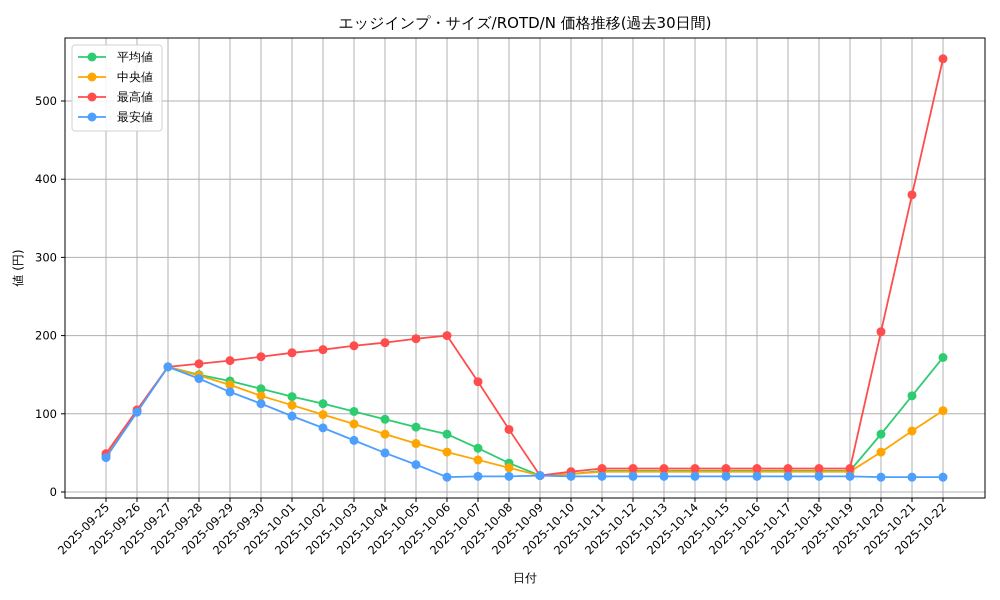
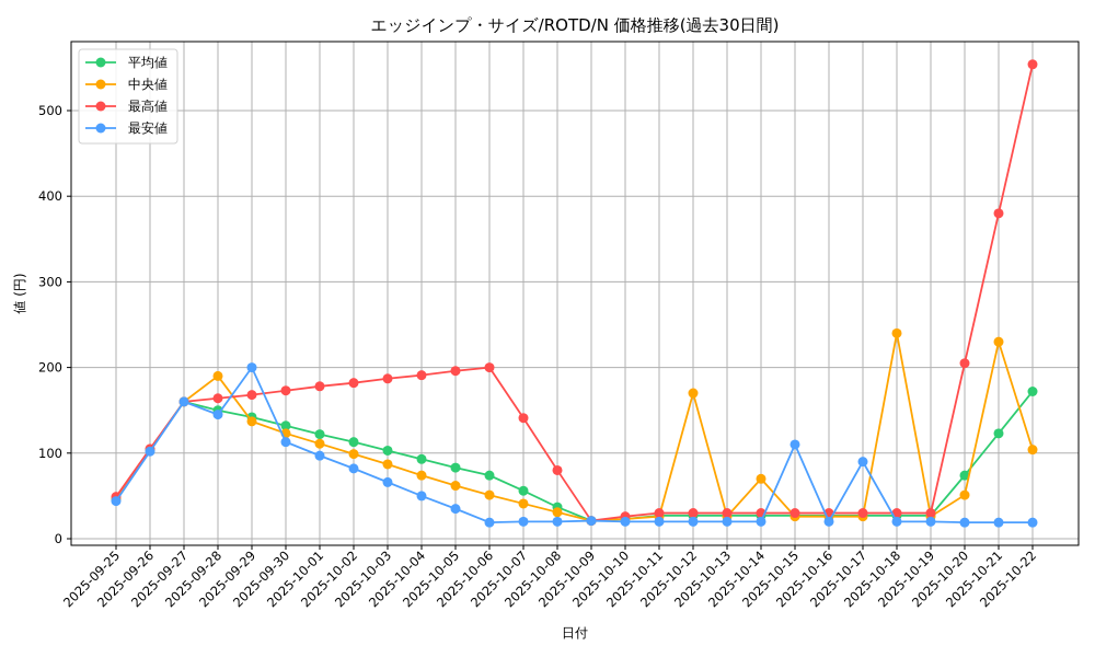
中央値/2025-09-28: 150 -> 190
最安値/2025-09-29: 130 -> 200
中央値/2025-10-12: 30 -> 170
中央値/2025-10-14: 30 -> 70
最安値/2025-10-15: 20 -> 110
最安値/2025-10-17: 20 -> 90
中央値/2025-10-18: 30 -> 240
中央値/2025-10-21: 80 -> 230
